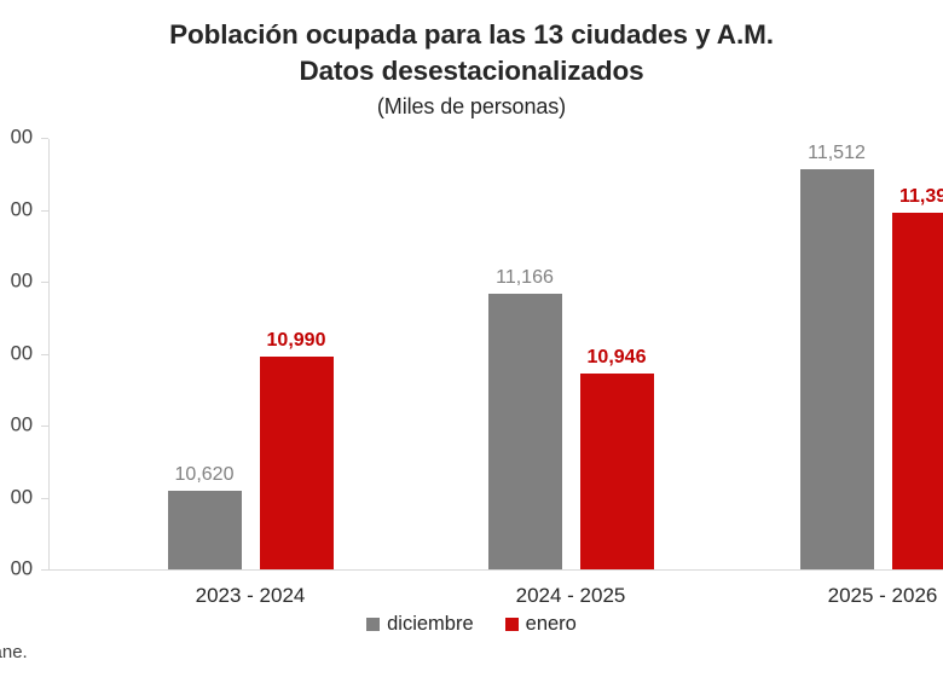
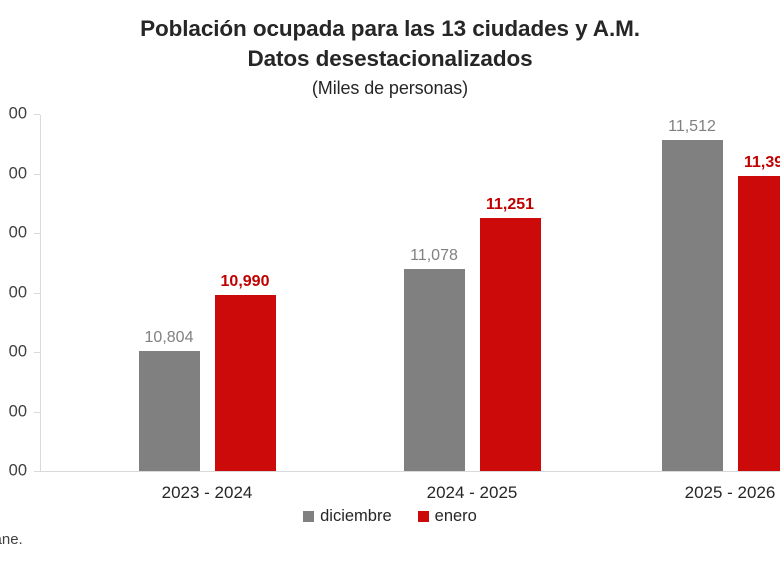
diciembre/2023 - 2024: 10,620 -> 10,804
diciembre/2024 - 2025: 11,166 -> 11,078
enero/2024 - 2025: 10,946 -> 11,251
